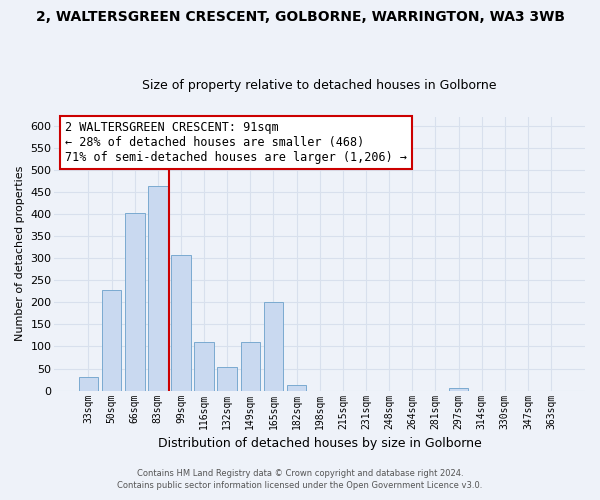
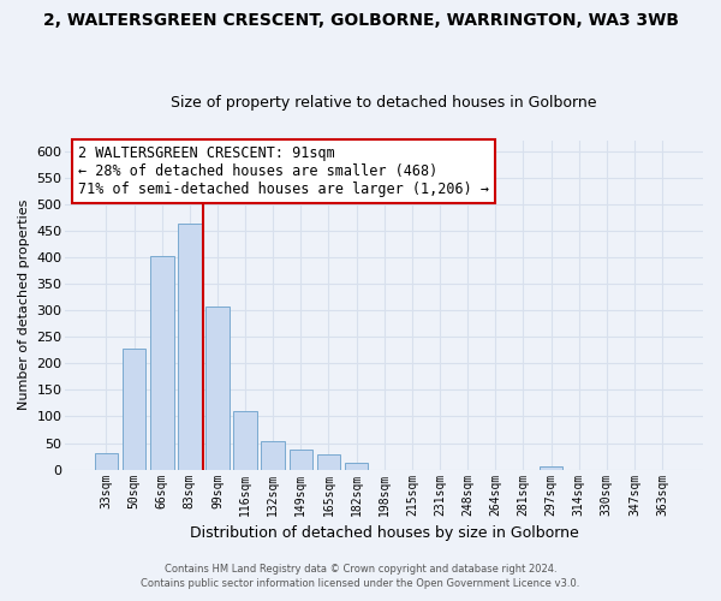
149sqm: 110 -> 37
165sqm: 200 -> 29
